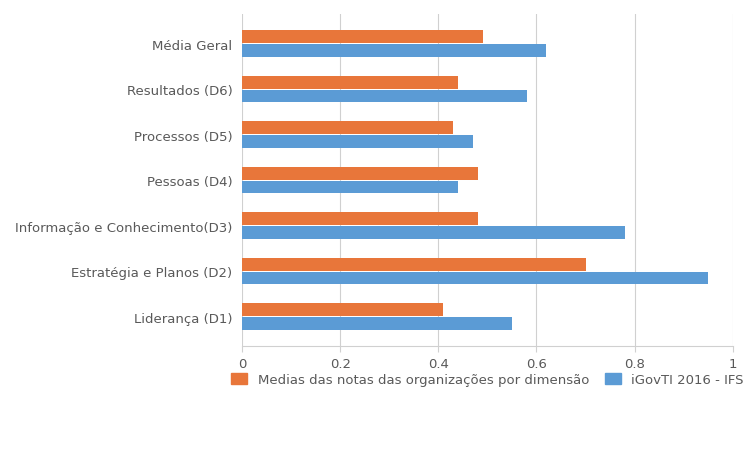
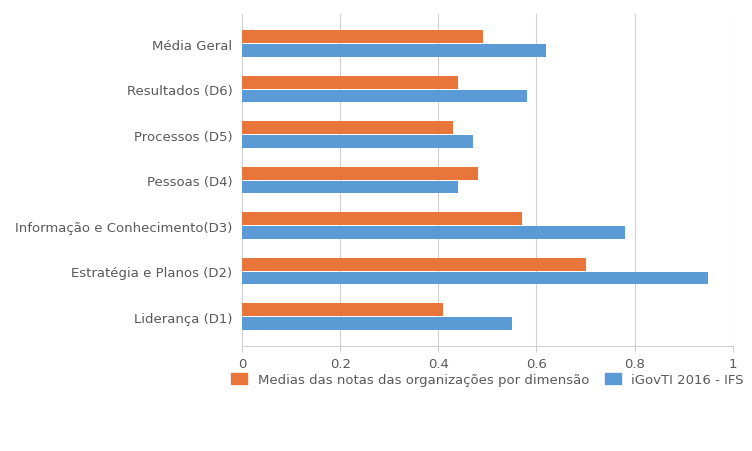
Medias das notas das organizações por dimensão/Informação e Conhecimento(D3): 0.48 -> 0.57
